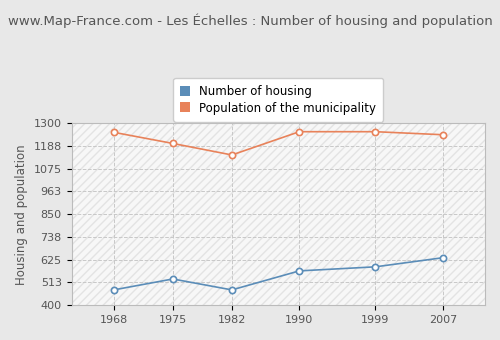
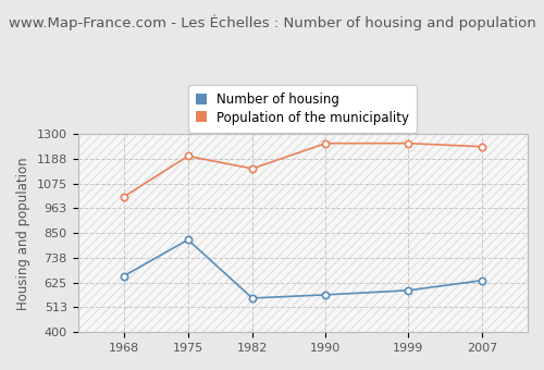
Number of housing/1968: 476 -> 655
Population of the municipality/1968: 1255 -> 1015
Number of housing/1975: 530 -> 820
Number of housing/1982: 476 -> 555
